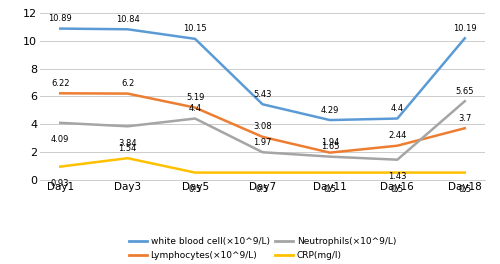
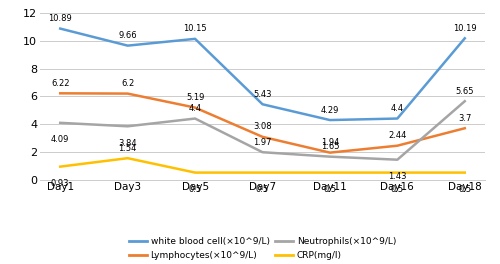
white blood cell(×10^9/L)/Day3: 10.84 -> 9.66
